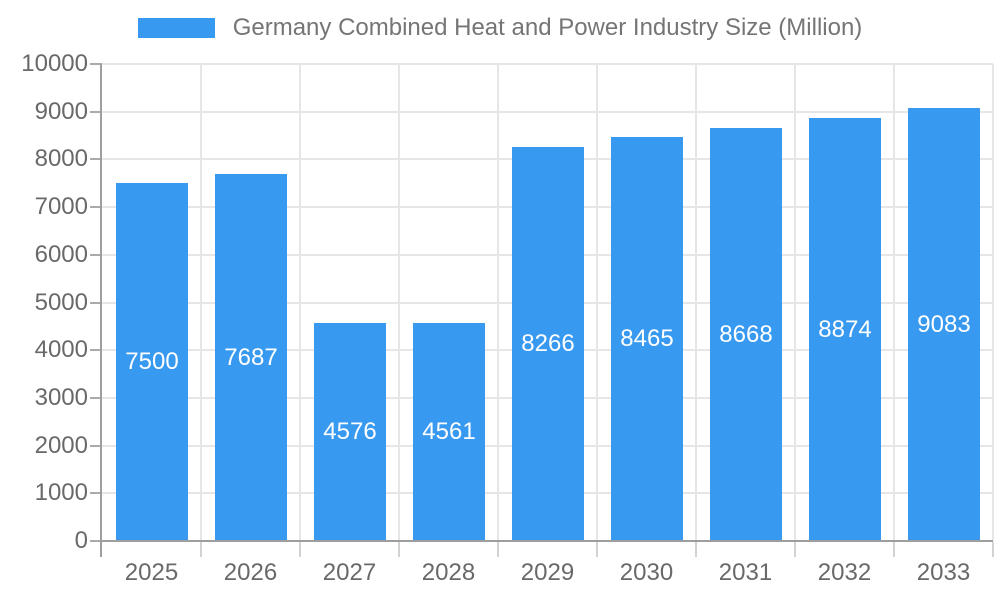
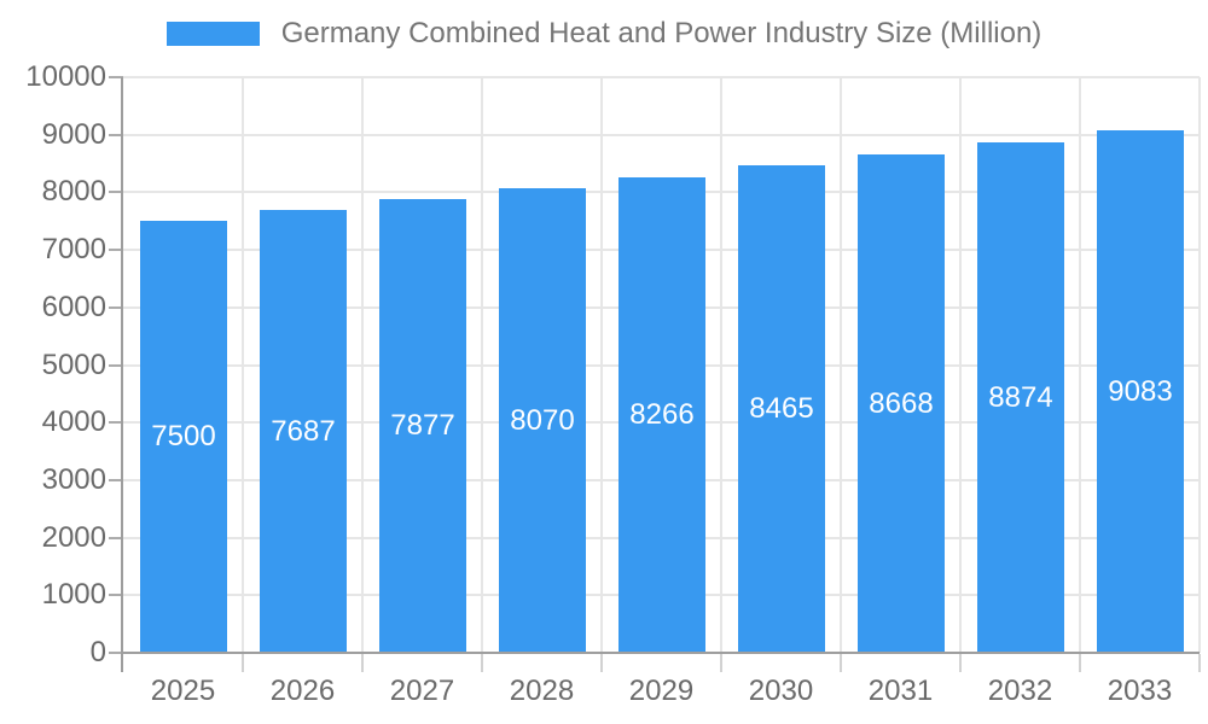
2027: 4576 -> 7877
2028: 4561 -> 8070
